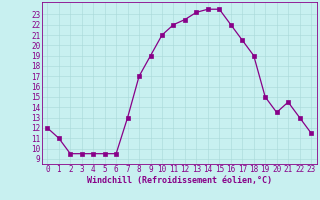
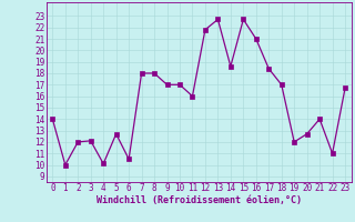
0: 12.0 -> 14.0
1: 11.0 -> 10.0
2: 9.5 -> 12.0
3: 9.5 -> 12.1
4: 9.5 -> 10.1
5: 9.5 -> 12.7
6: 9.5 -> 10.5
7: 13.0 -> 18.0
8: 17.0 -> 18.0
9: 19.0 -> 17.0
10: 21.0 -> 17.0
11: 22.0 -> 16.0
12: 22.5 -> 21.8
13: 23.2 -> 22.7
14: 23.5 -> 18.6
15: 23.5 -> 22.7
16: 22.0 -> 21.0
17: 20.5 -> 18.4
18: 19.0 -> 17.0
19: 15.0 -> 12.0
20: 13.5 -> 12.7
21: 14.5 -> 14.0
22: 13.0 -> 11.0
23: 11.5 -> 16.7
